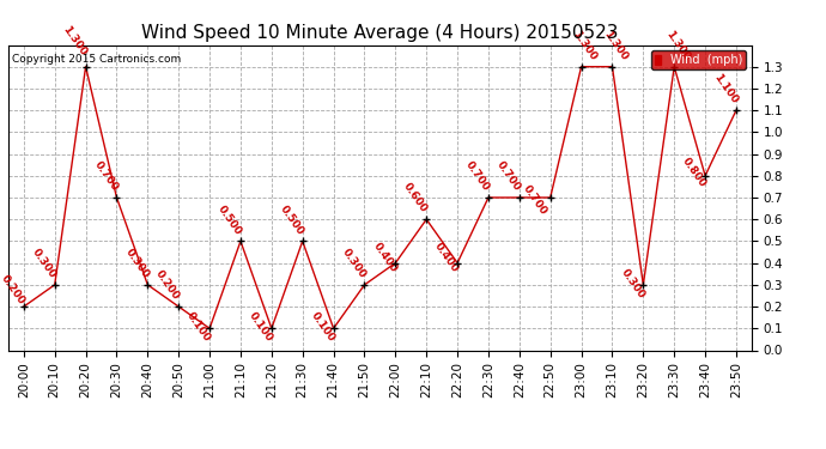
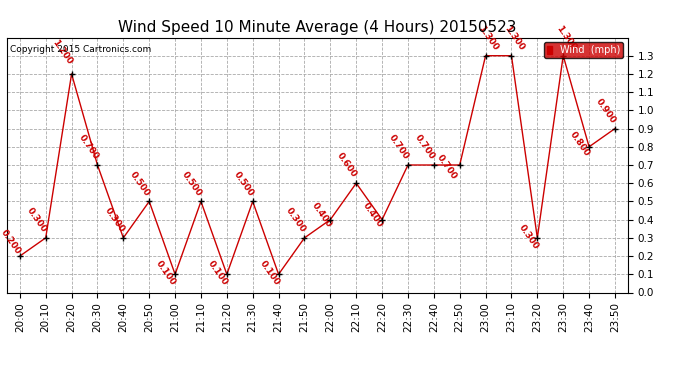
20:20: 1.3 -> 1.2
20:50: 0.200 -> 0.500
23:50: 1.100 -> 0.900
